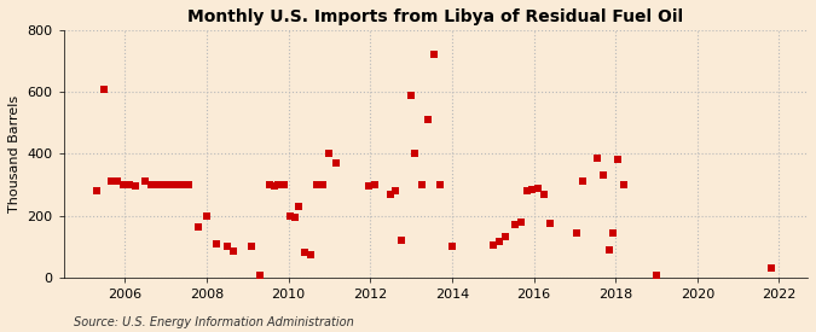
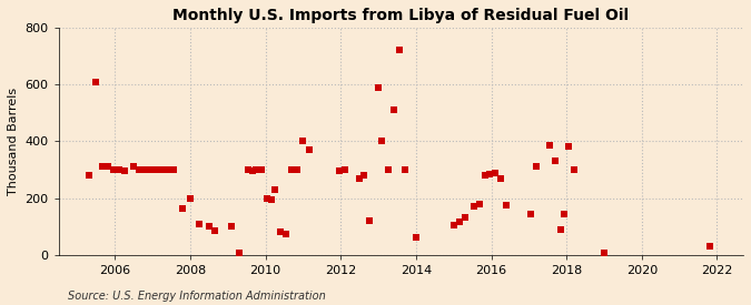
2014: 100 -> 60
